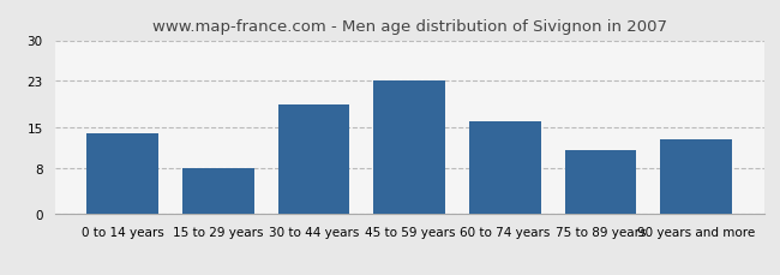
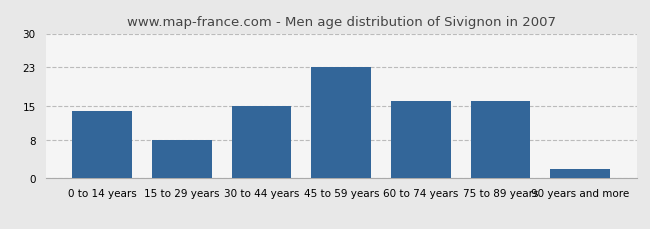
30 to 44 years: 19 -> 15
75 to 89 years: 11 -> 16
90 years and more: 13 -> 2
